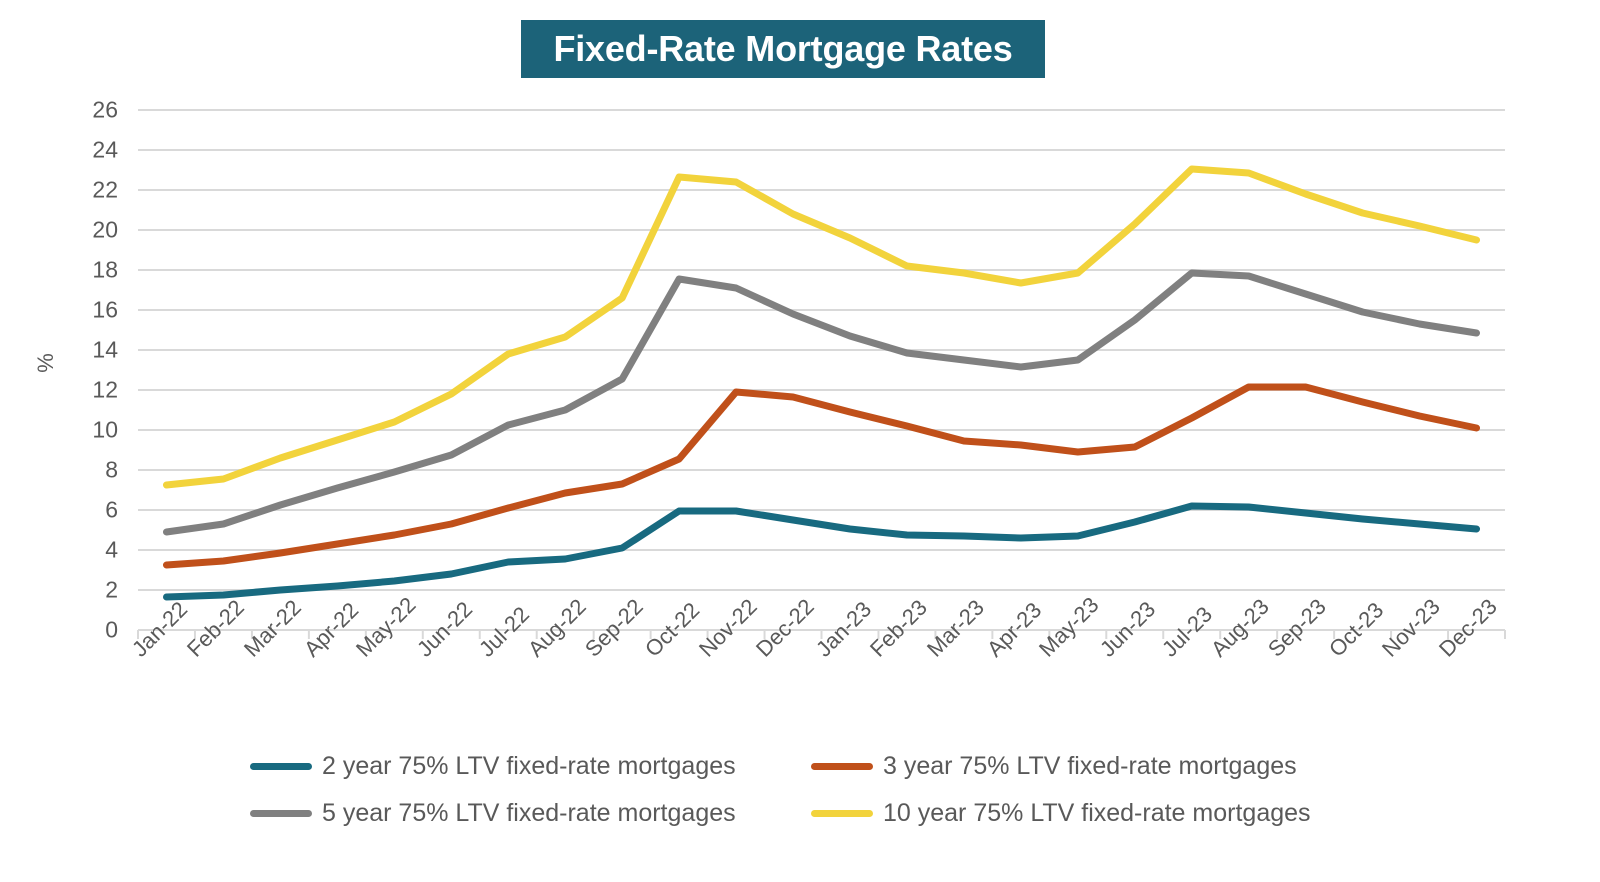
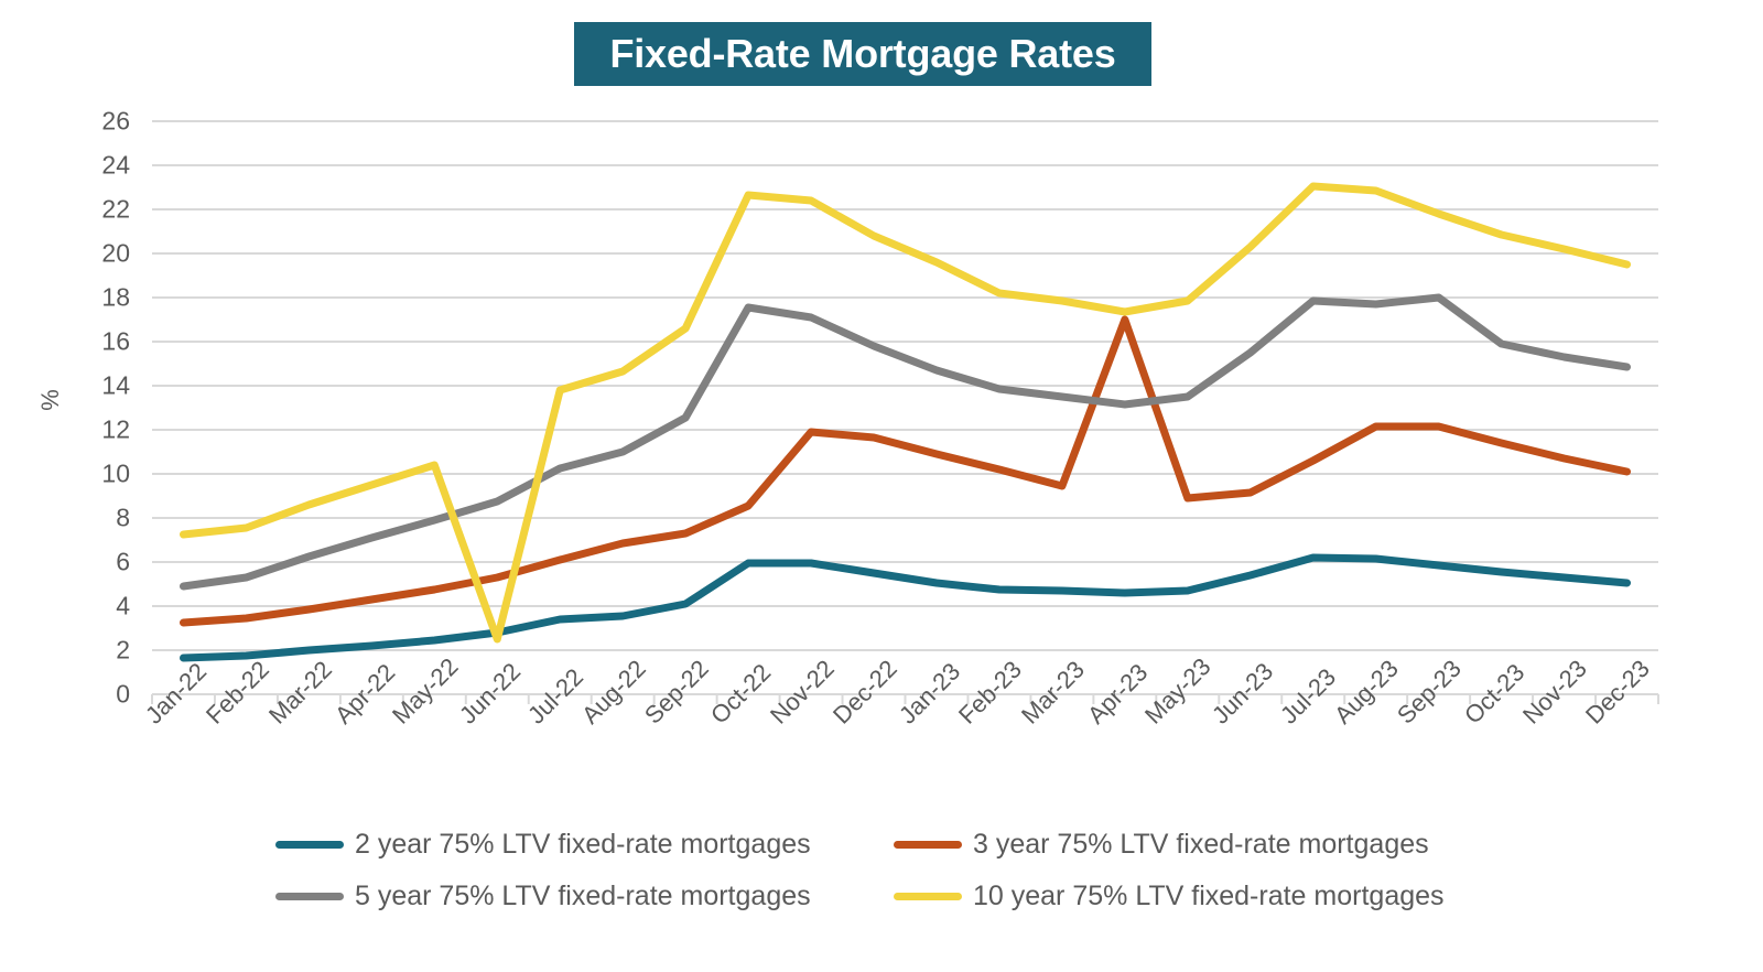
10 year 75% LTV fixed-rate mortgages/Jun-22: 11.8 -> 2.5
3 year 75% LTV fixed-rate mortgages/Apr-23: 9.2 -> 17.0
5 year 75% LTV fixed-rate mortgages/Sep-23: 16.8 -> 18.0
